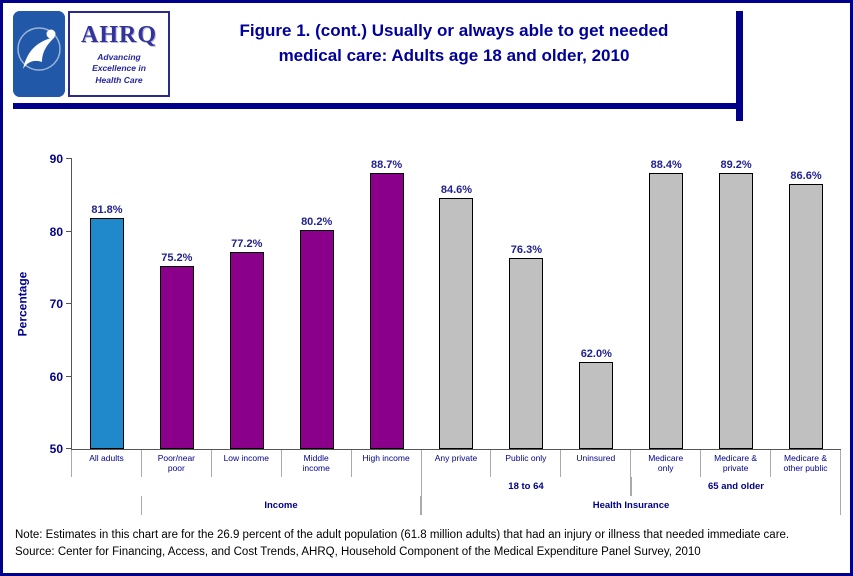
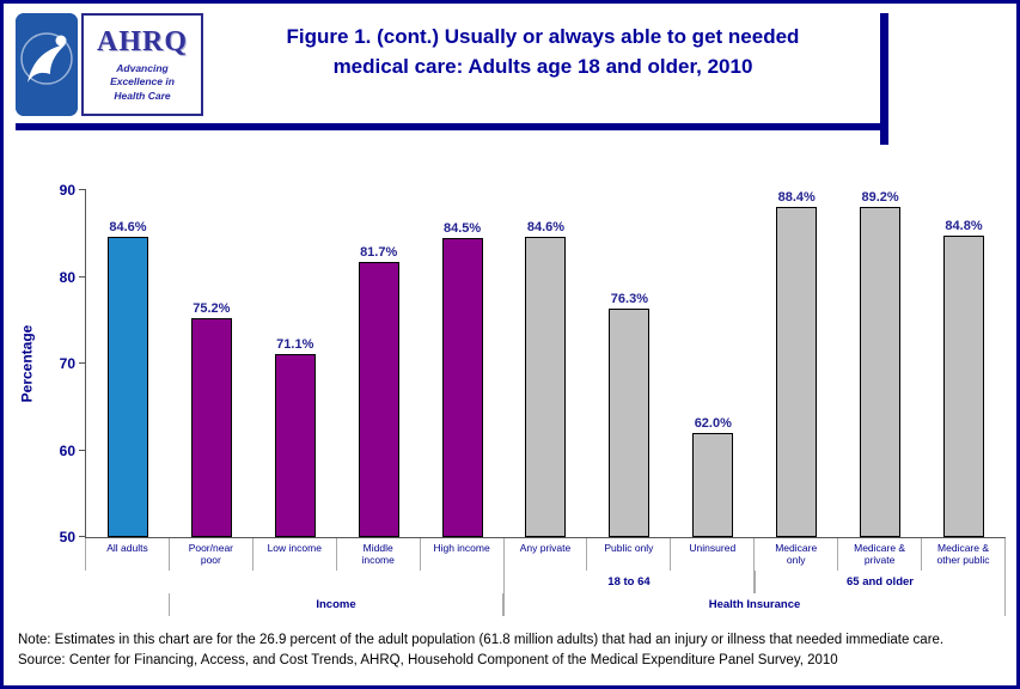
All adults: 81.8% -> 84.6%
Low income: 77.2% -> 71.1%
Middle income: 80.2% -> 81.7%
High income: 88.7% -> 84.5%
Medicare & other public: 86.6% -> 84.8%
